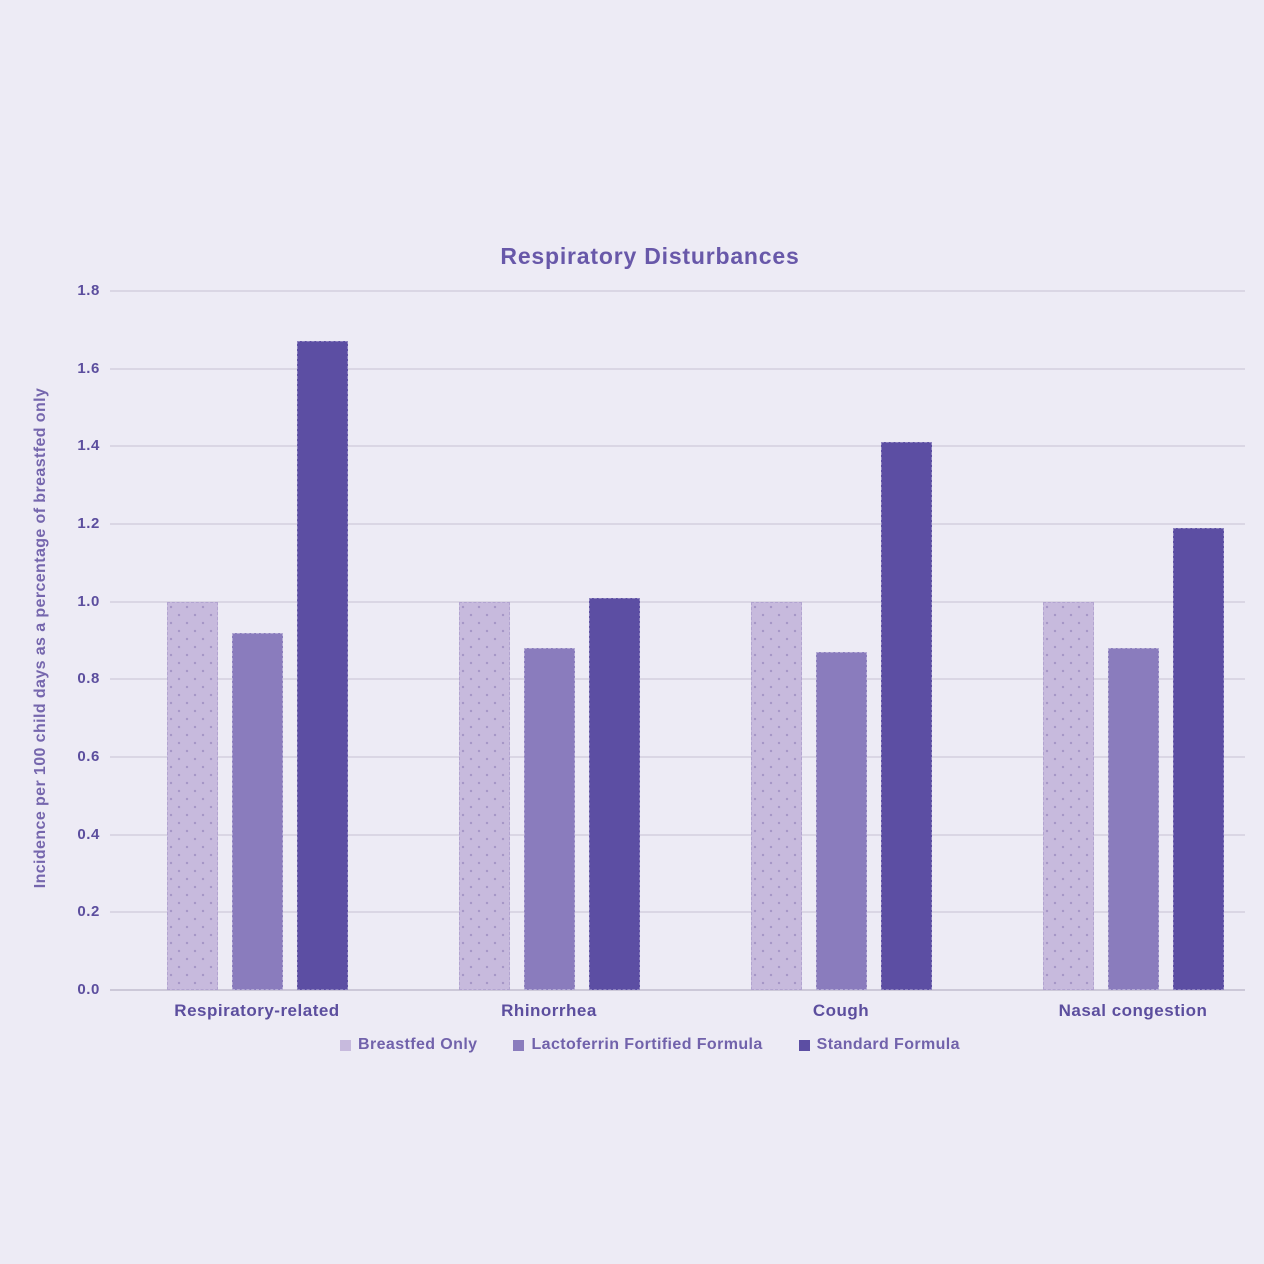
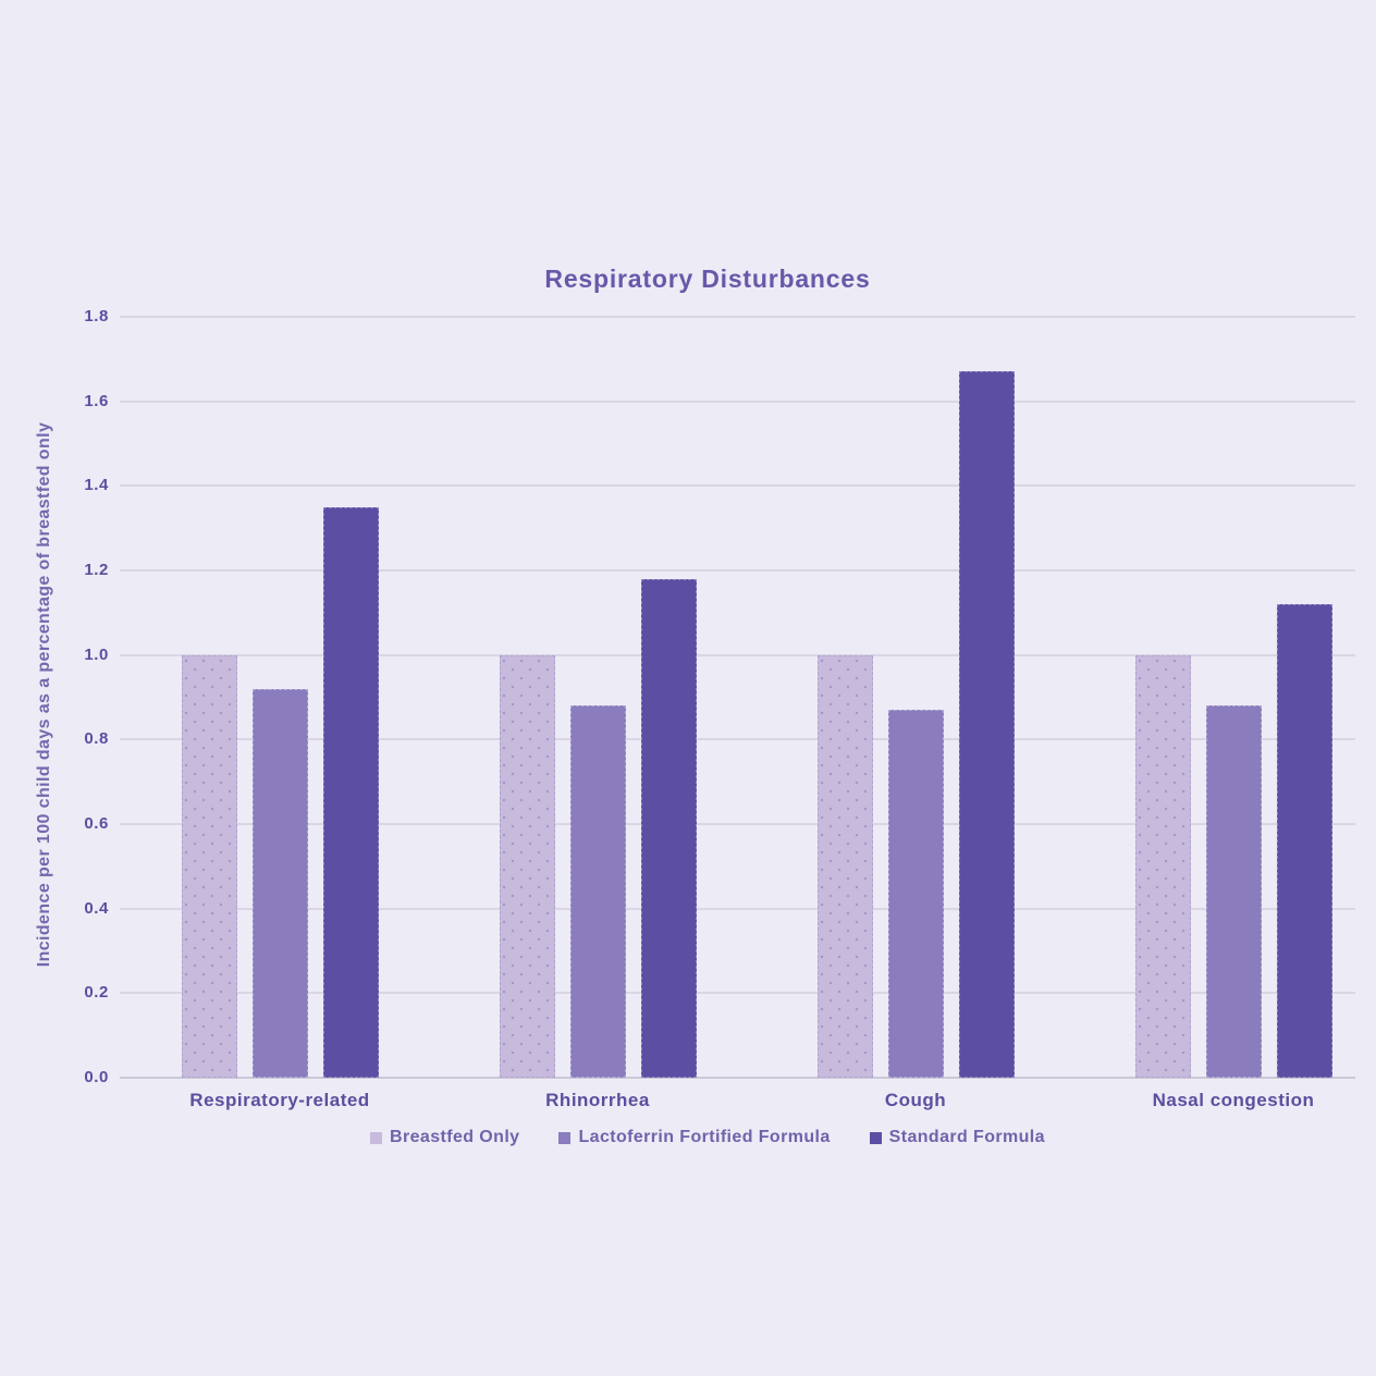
Standard Formula/Respiratory-related: 1.67 -> 1.35
Standard Formula/Rhinorrhea: 1.01 -> 1.18
Standard Formula/Cough: 1.41 -> 1.67
Standard Formula/Nasal congestion: 1.19 -> 1.12
